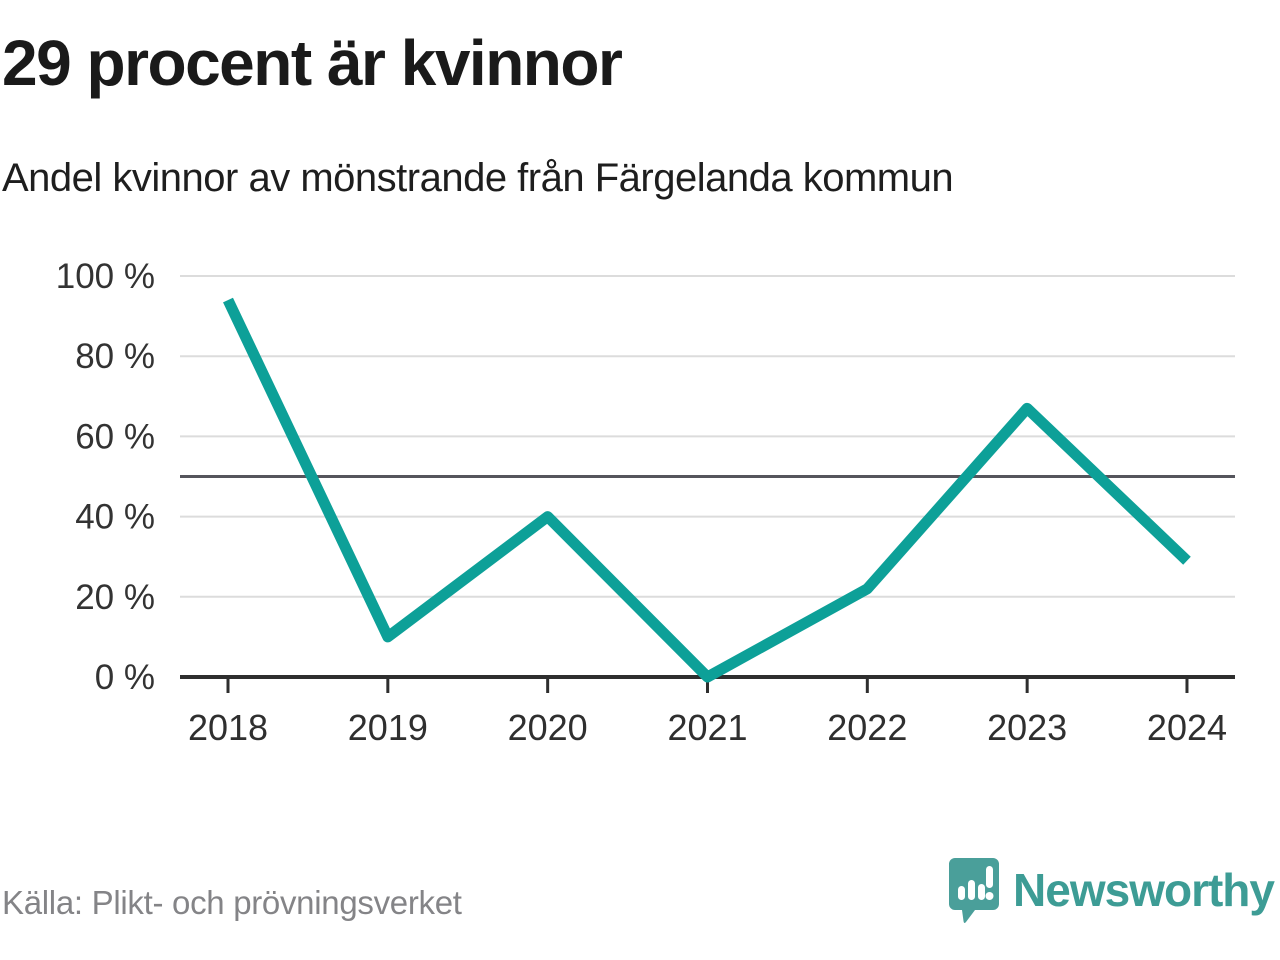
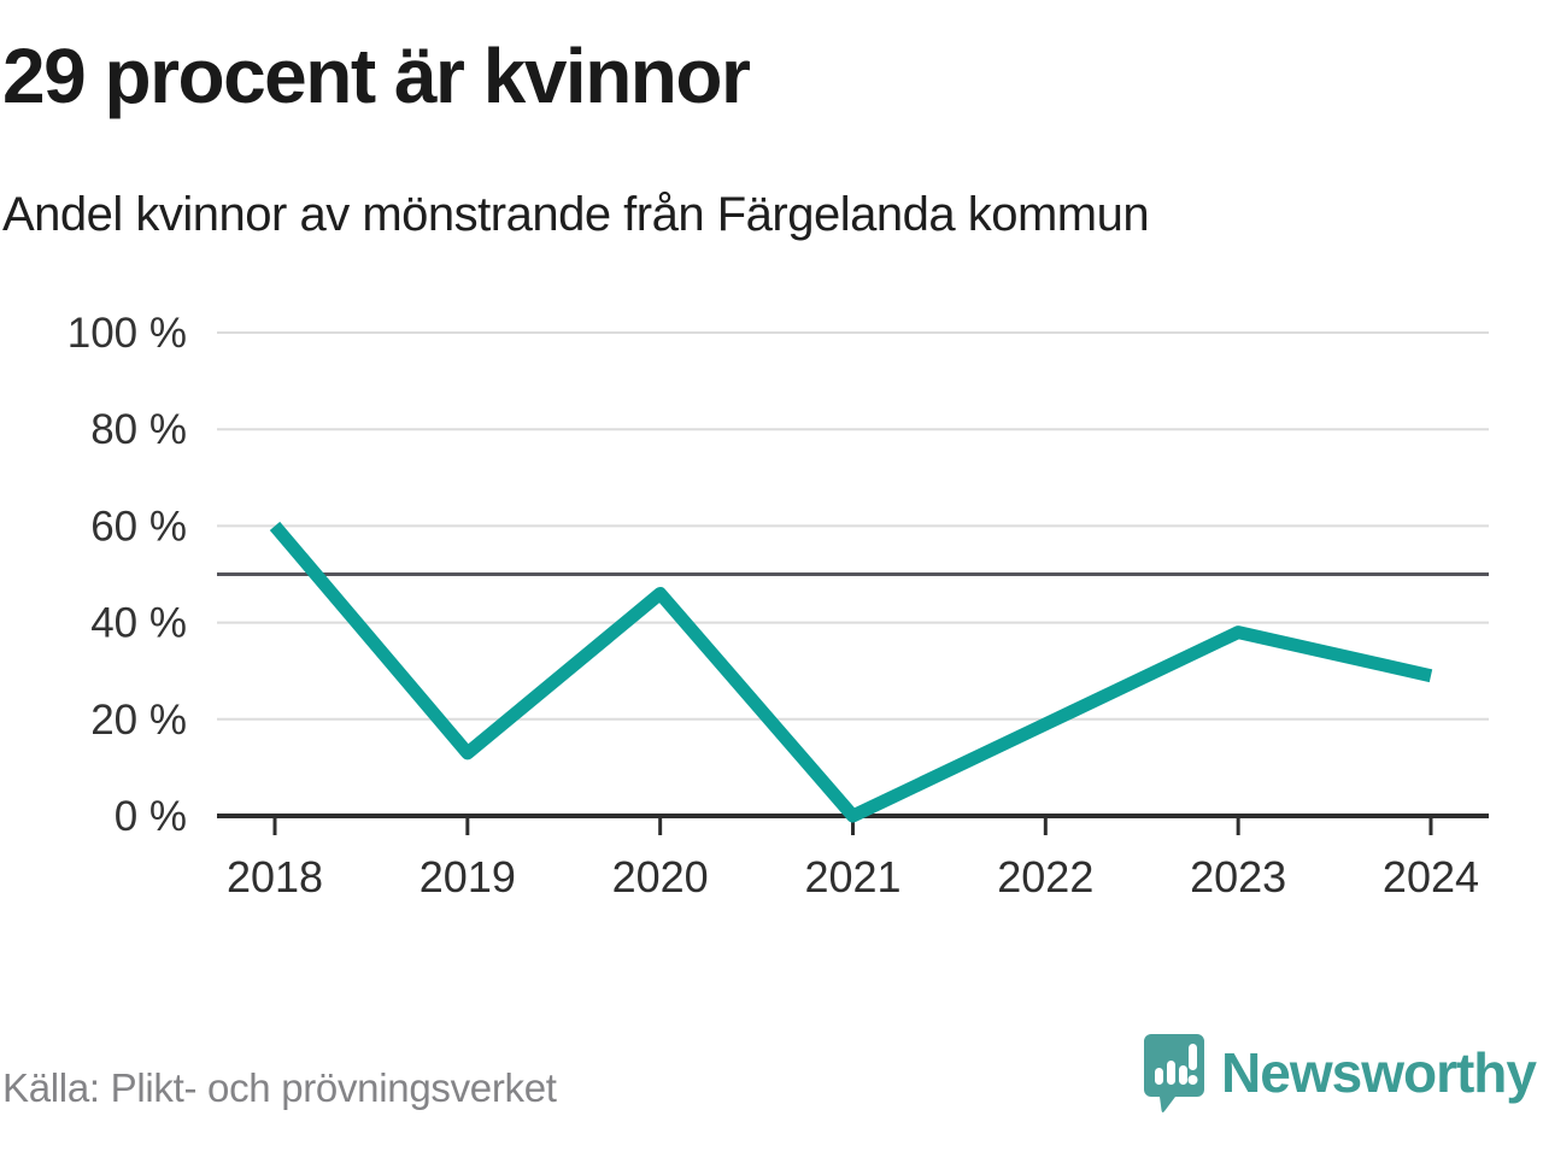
2018: 94% -> 60%
2019: 10% -> 13%
2020: 40% -> 46%
2022: 22% -> 19%
2023: 67% -> 38%
